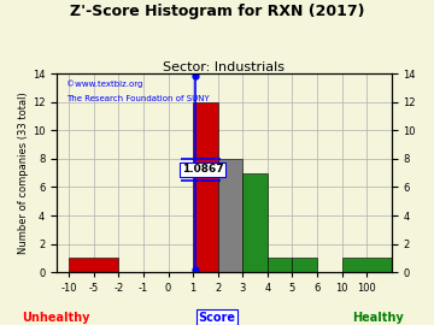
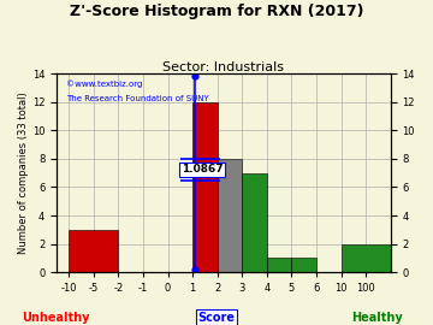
-5: 1 -> 3
100: 1 -> 2
